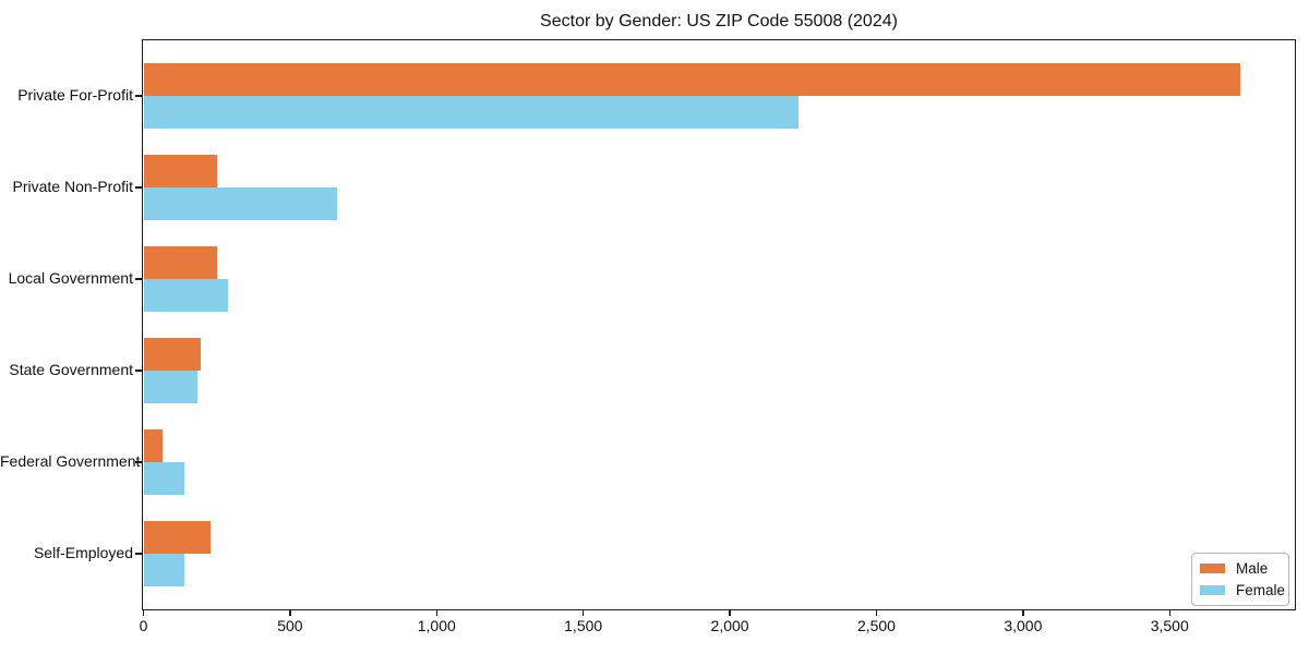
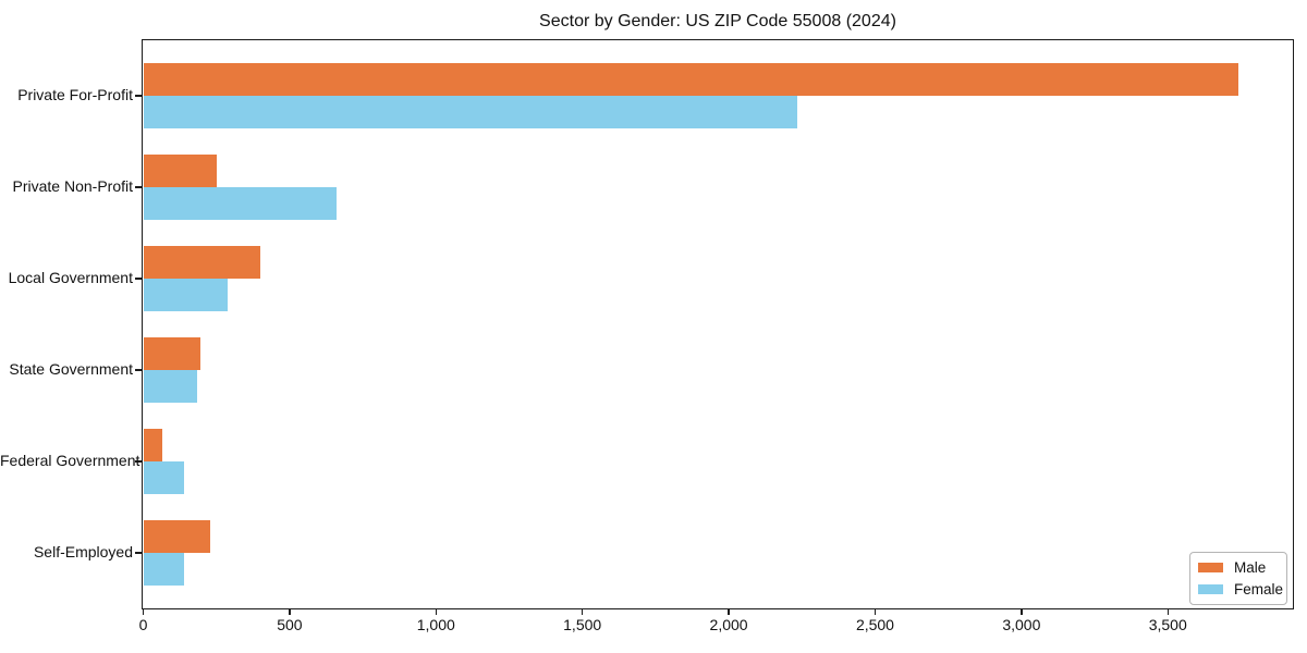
Male/Local Government: 250 -> 400
